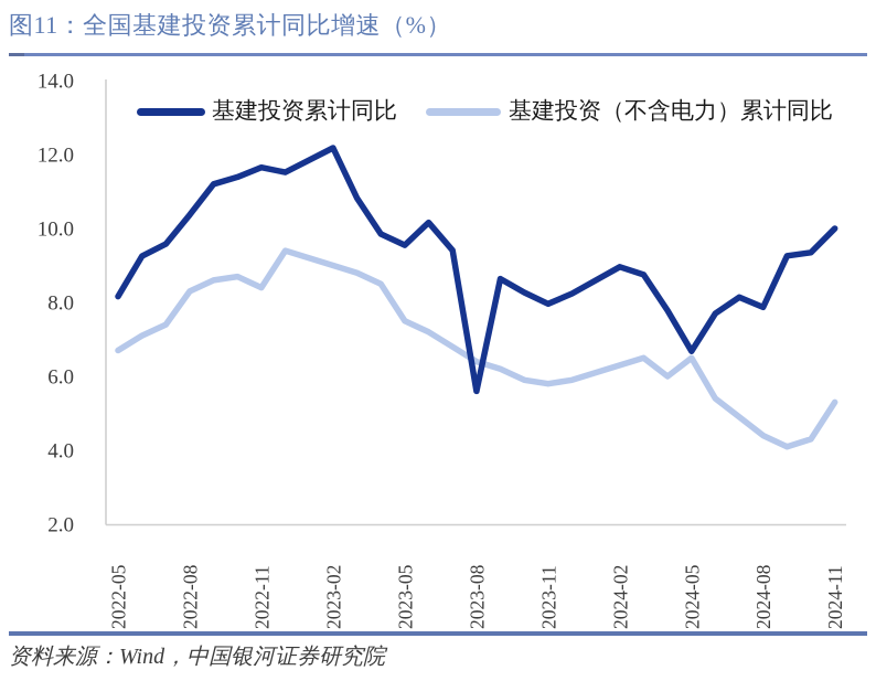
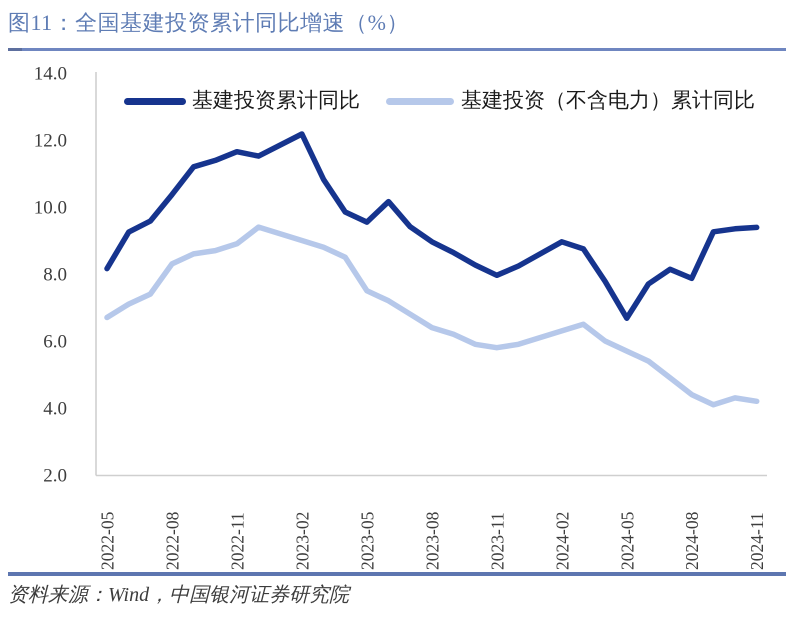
基建投资（不含电力）累计同比/2022-11: 8.4 -> 8.9
基建投资累计同比/2023-08: 5.6 -> 9.0
基建投资（不含电力）累计同比/2024-05: 6.5 -> 5.7
基建投资累计同比/2024-11: 10.0 -> 9.4
基建投资（不含电力）累计同比/2024-11: 5.3 -> 4.2
